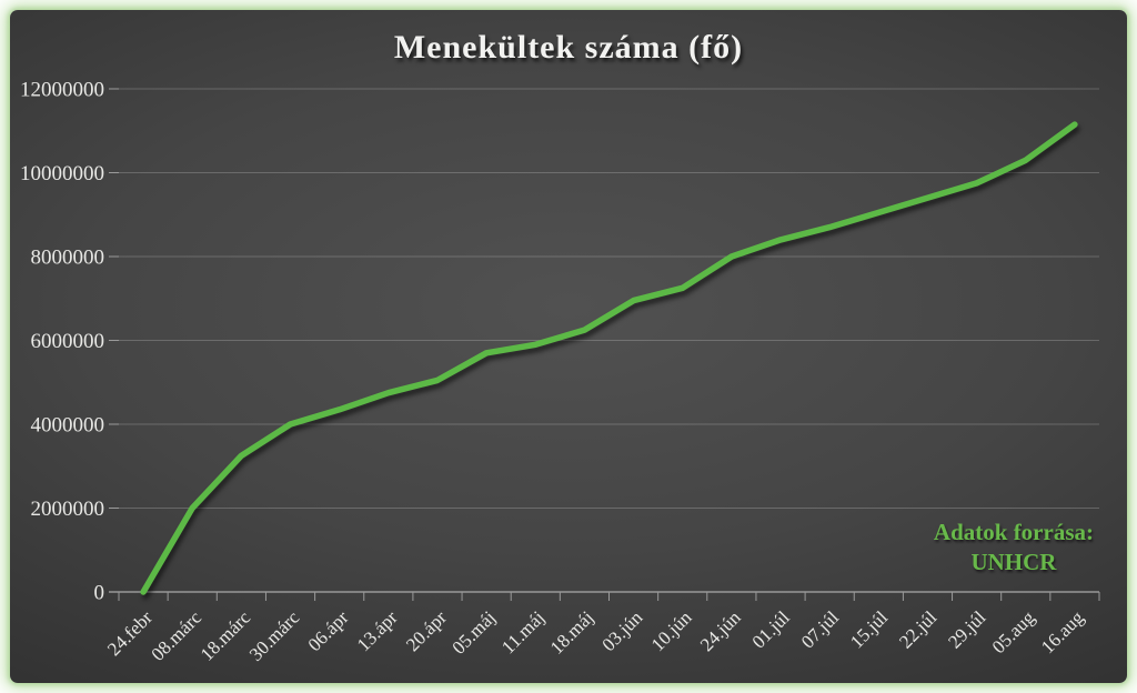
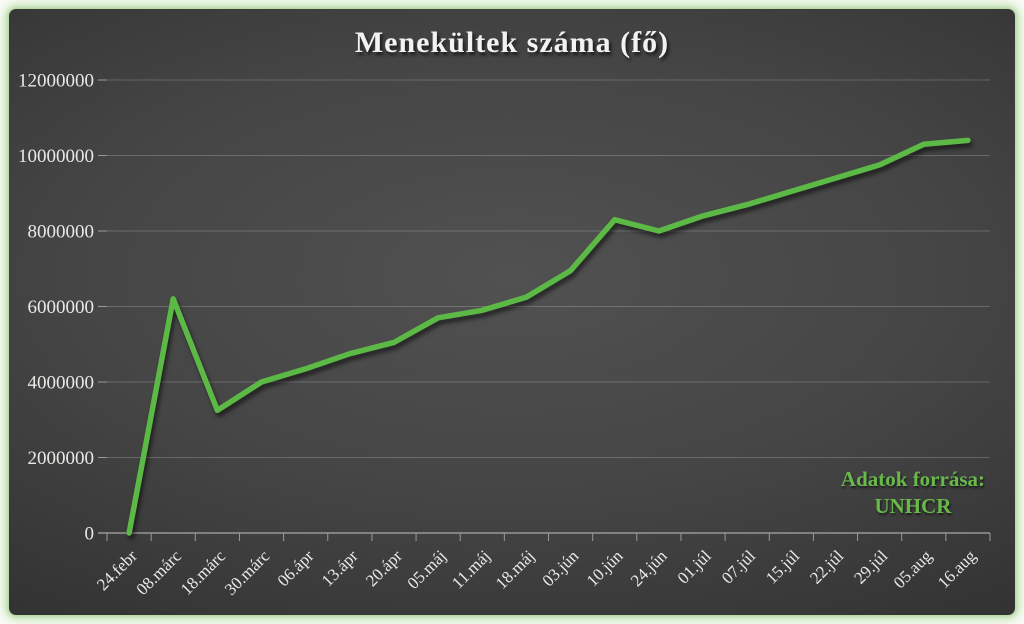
08.márc: 2000000 -> 6200000
10.jún: 7200000 -> 8300000
16.aug: 11200000 -> 10400000
